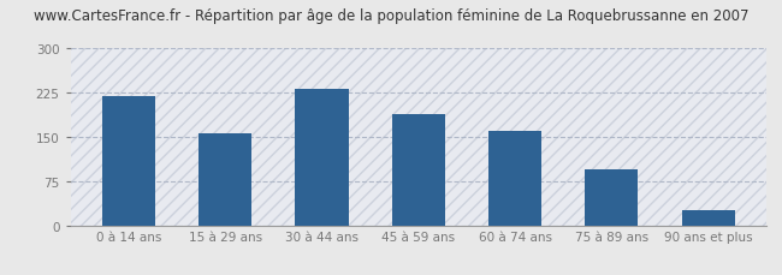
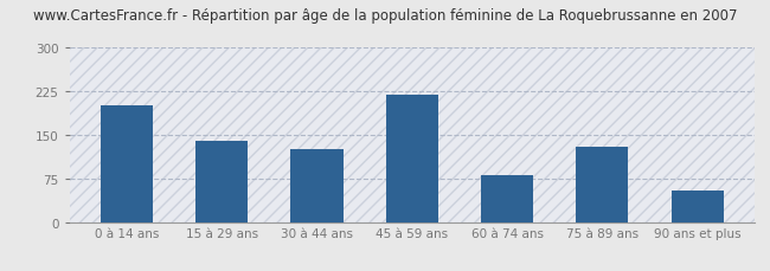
0 à 14 ans: 220 -> 200
15 à 29 ans: 157 -> 140
30 à 44 ans: 232 -> 125
45 à 59 ans: 188 -> 220
60 à 74 ans: 160 -> 80
75 à 89 ans: 95 -> 130
90 ans et plus: 25 -> 55
